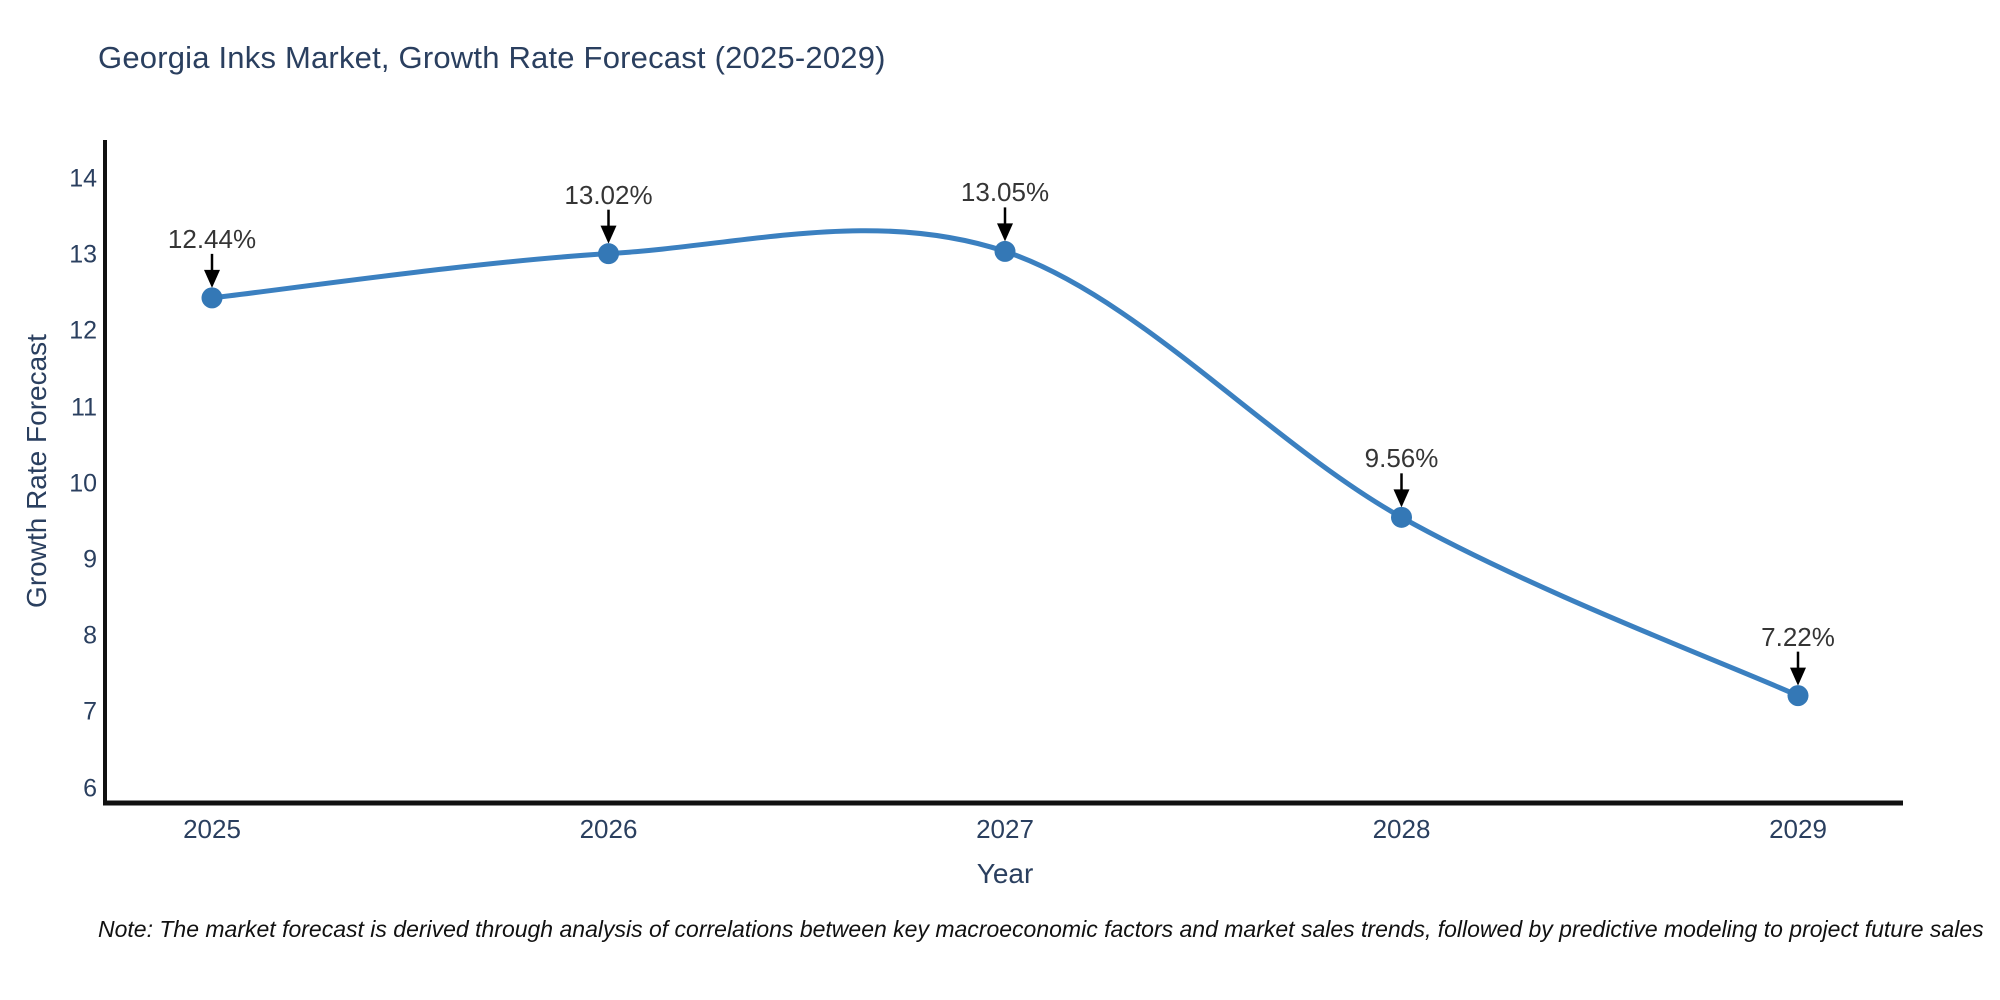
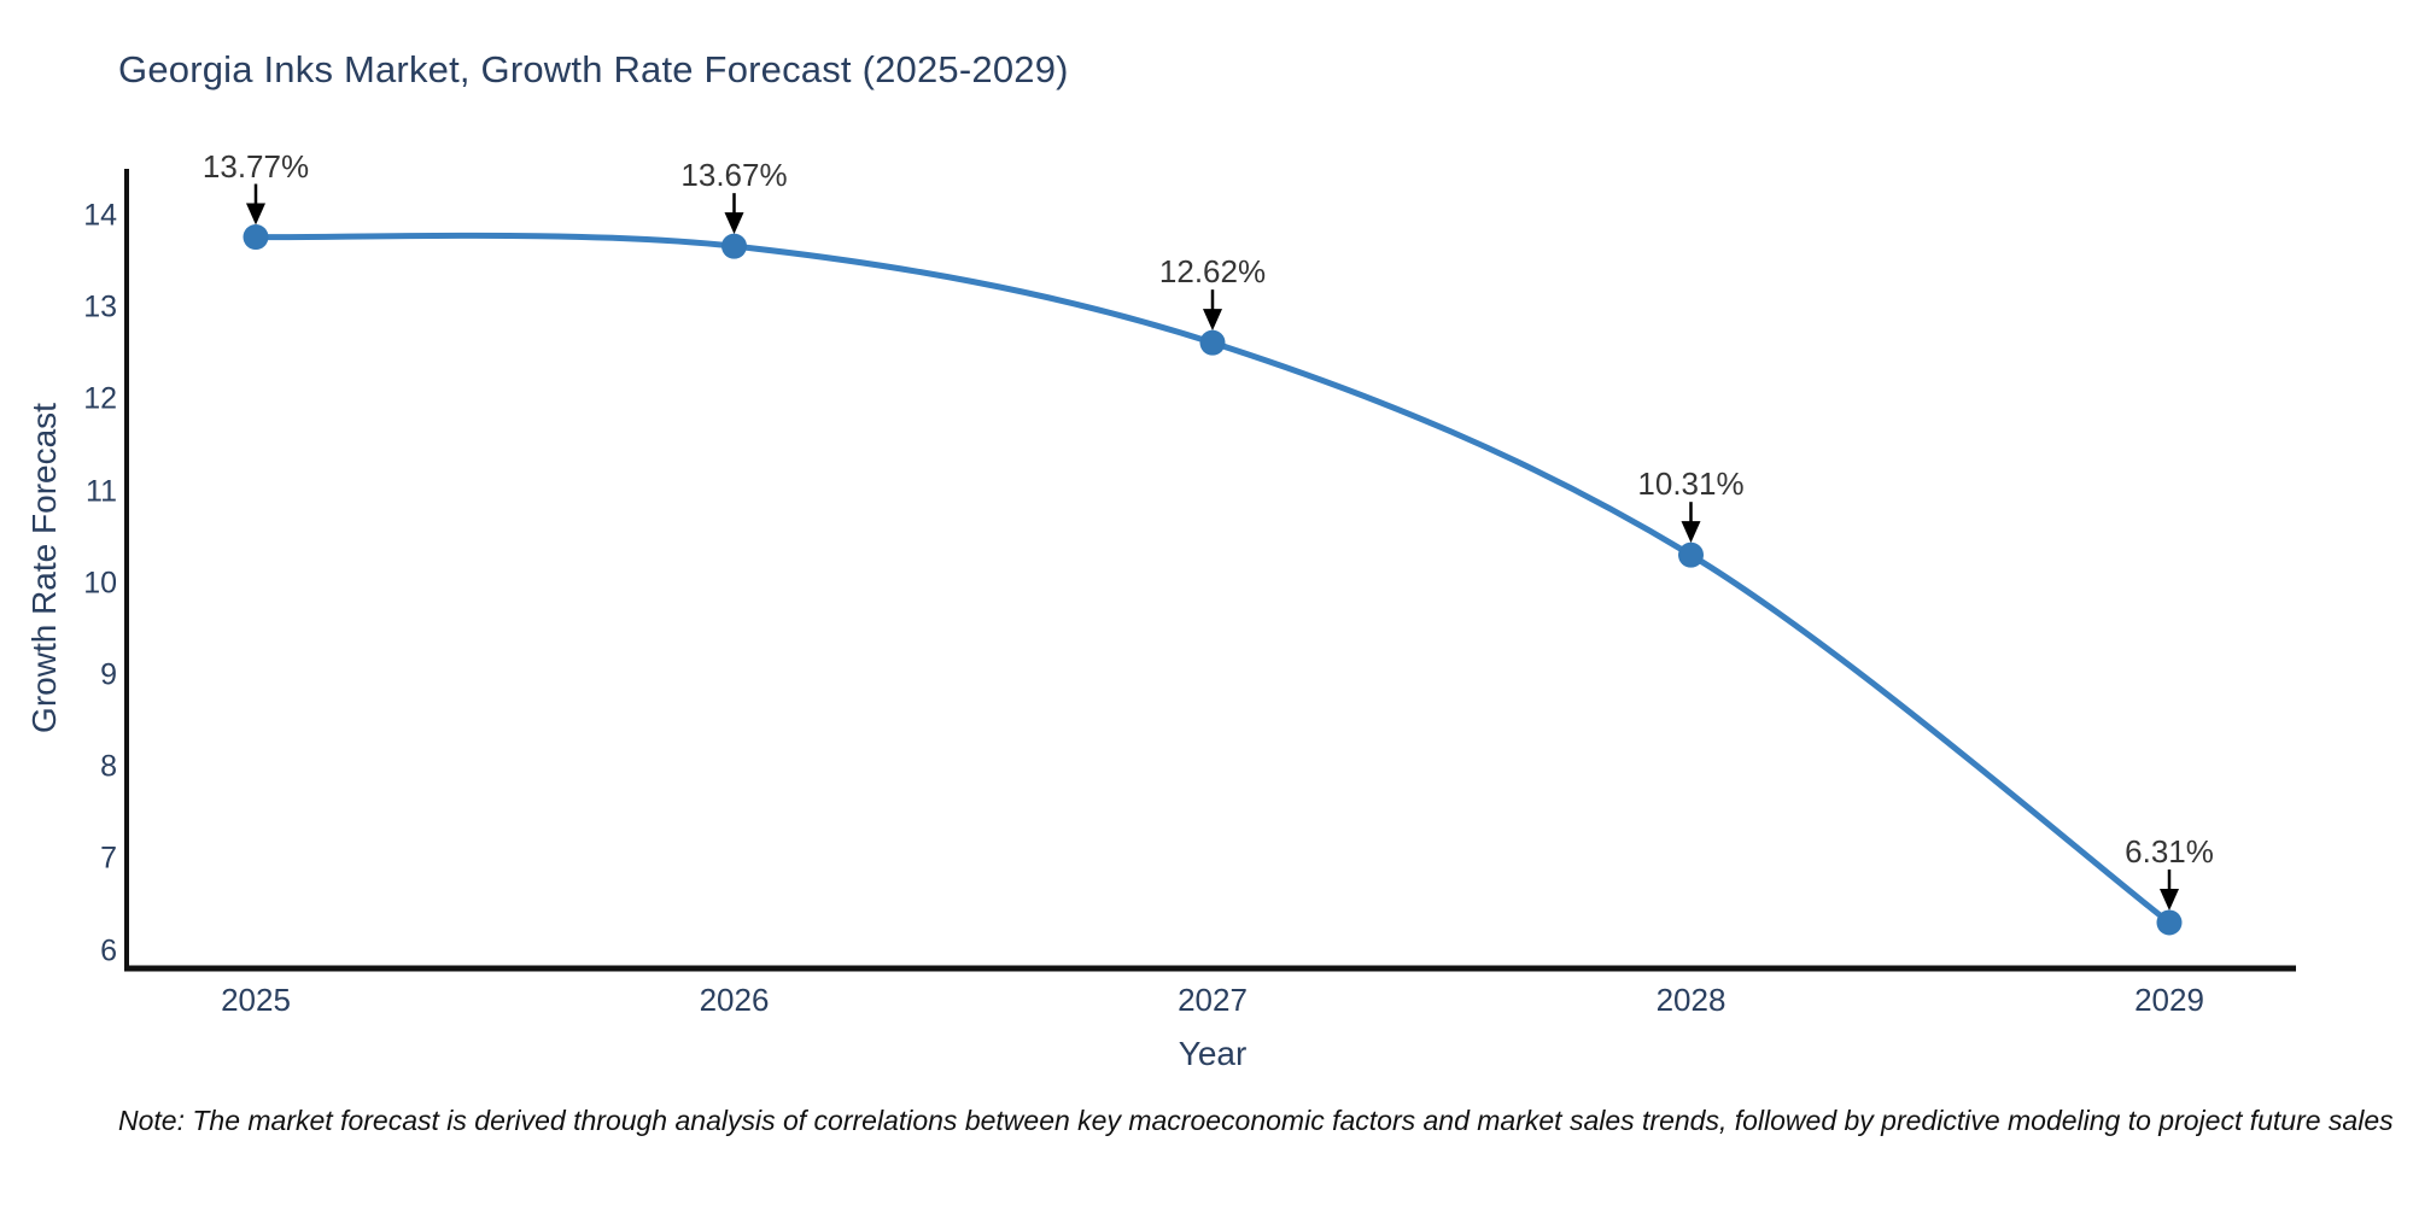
2025: 12.44% -> 13.77%
2026: 13.02% -> 13.67%
2027: 13.05% -> 12.62%
2028: 9.56% -> 10.31%
2029: 7.22% -> 6.31%
